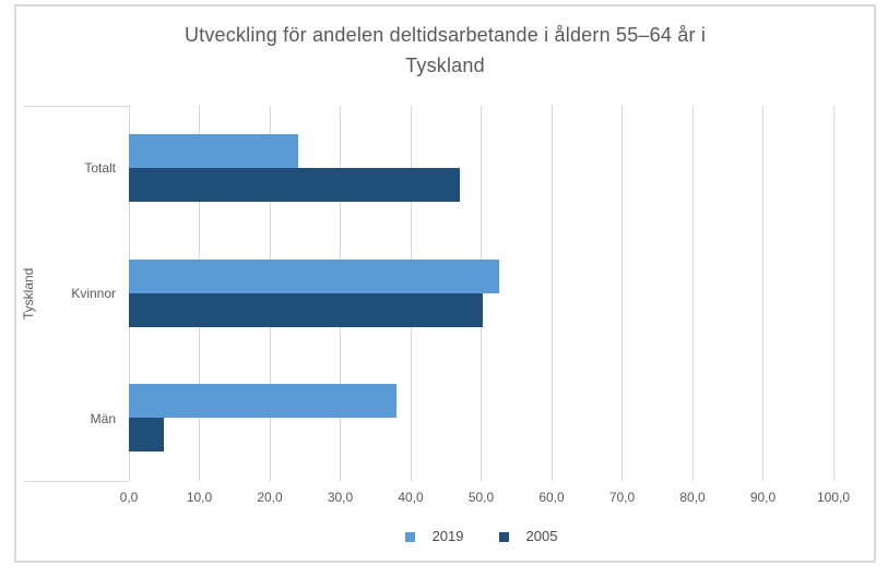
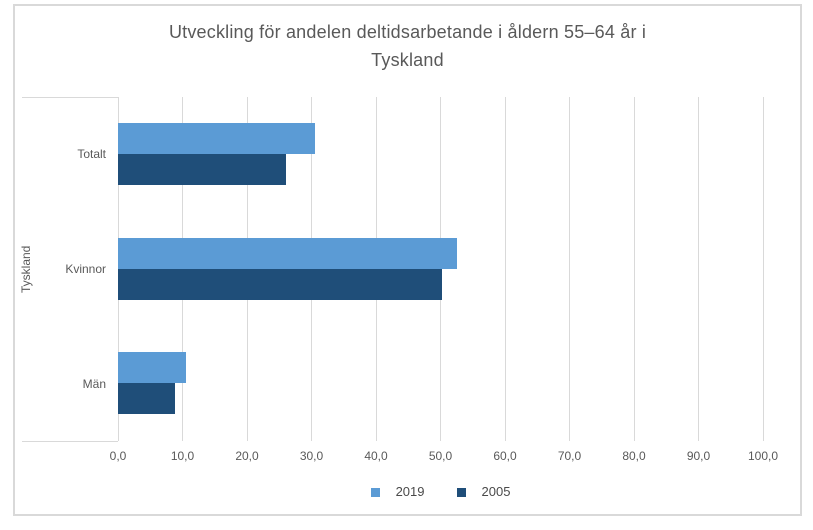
2019/Totalt: 24 -> 30
2005/Totalt: 47 -> 26
2019/Män: 38 -> 10
2005/Män: 5 -> 9
